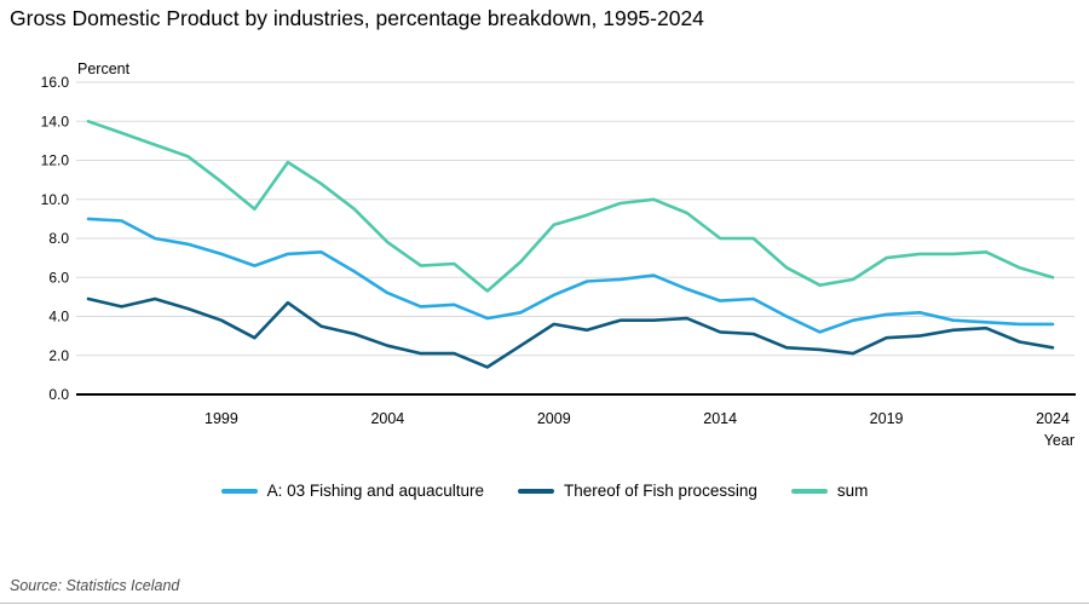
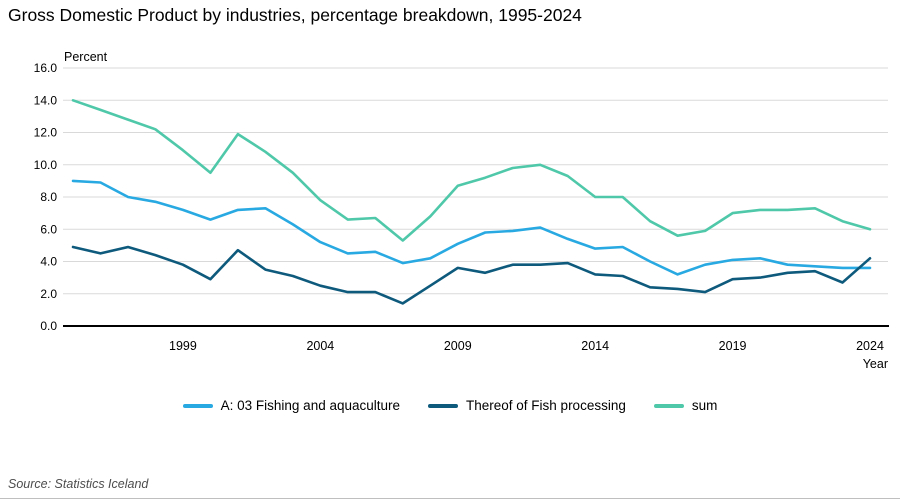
Thereof of Fish processing/2024: 2.4 -> 4.2
